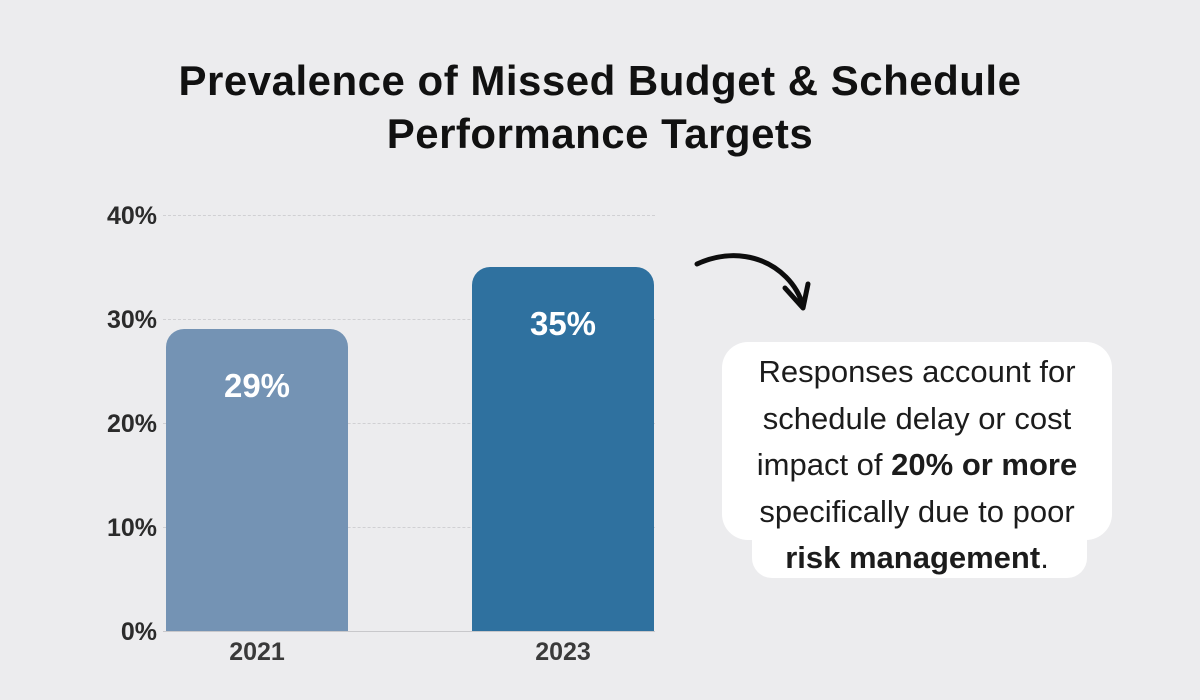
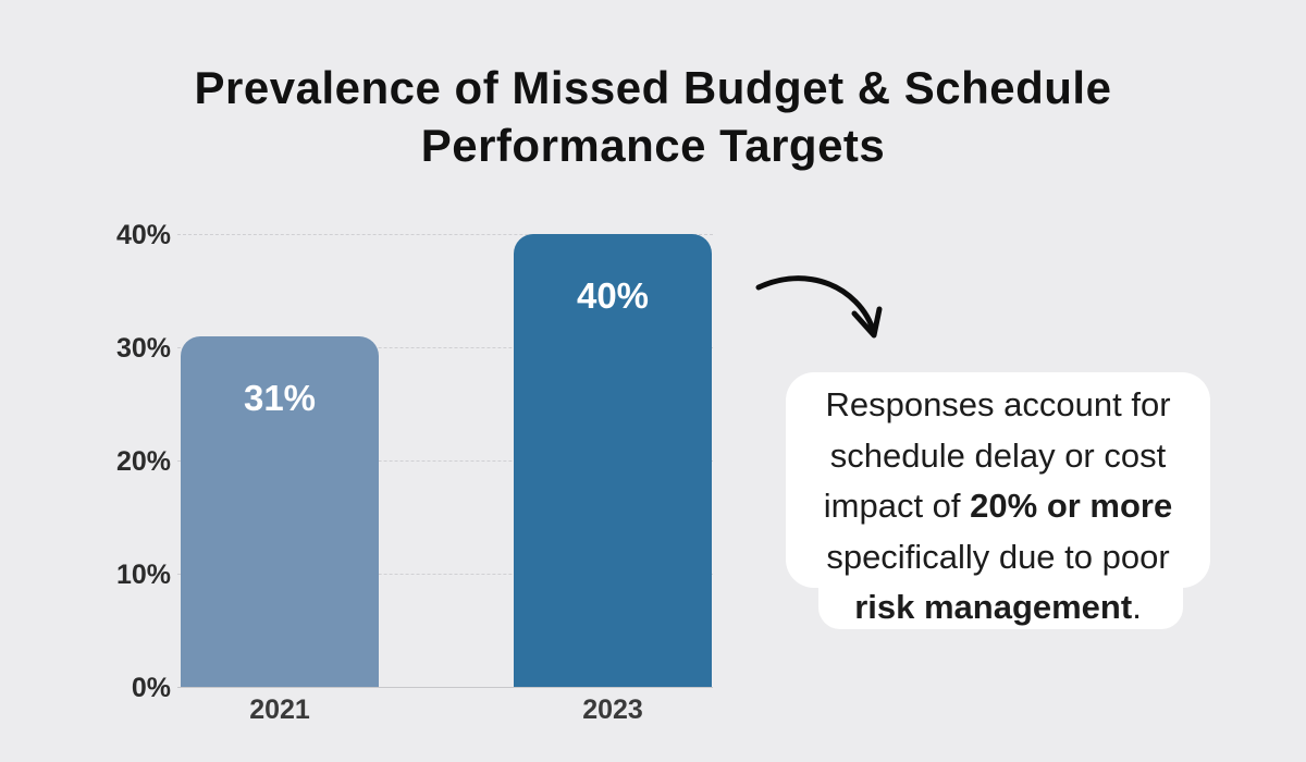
2021: 29% -> 31%
2023: 35% -> 40%
